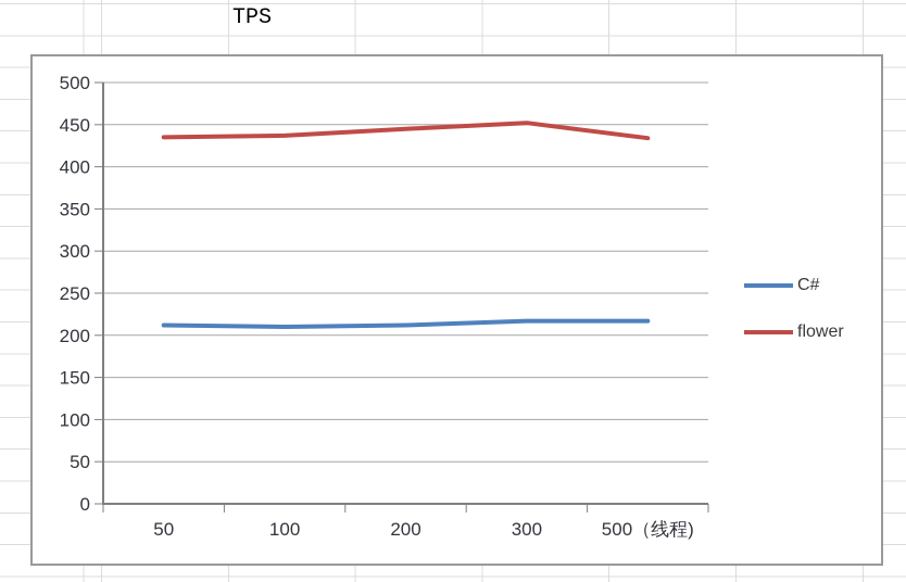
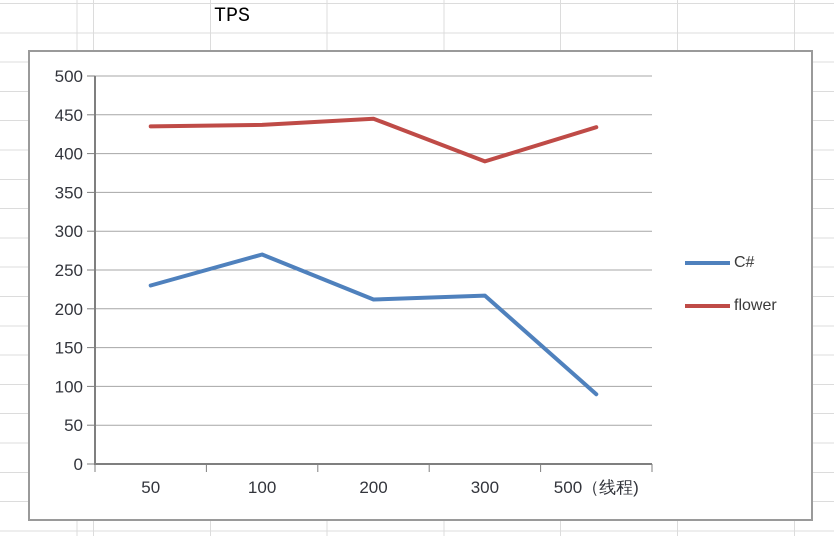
C#/50: 210 -> 230
C#/100: 210 -> 270
flower/300: 450 -> 390
C#/500（线程): 220 -> 90
